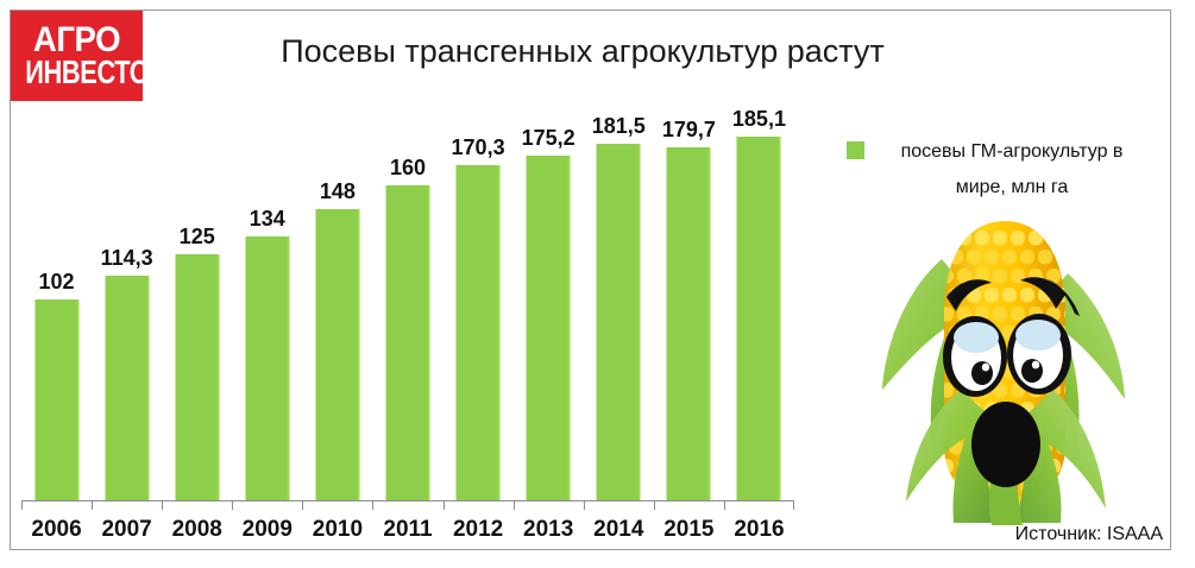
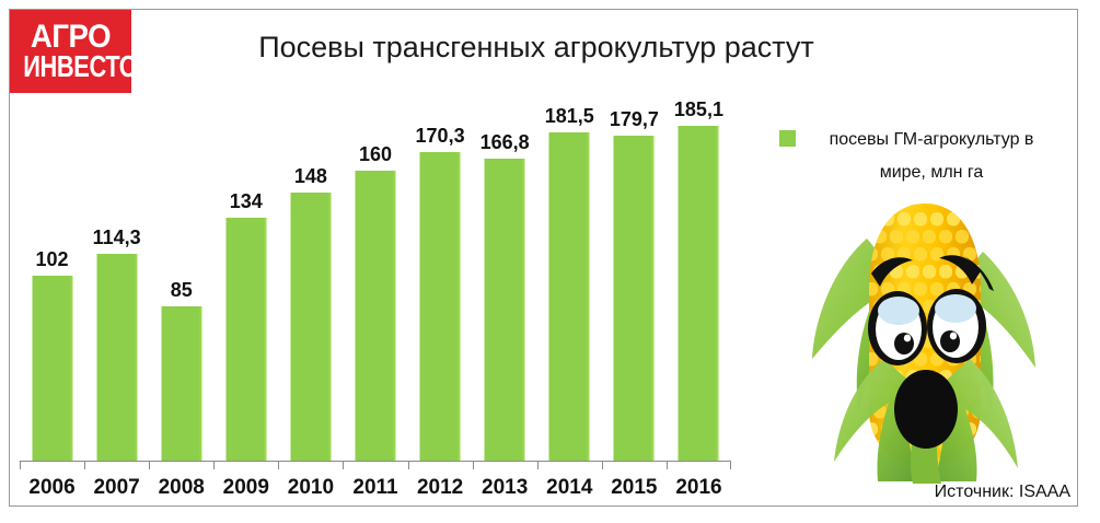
2008: 125 -> 85
2013: 175,2 -> 166,8
